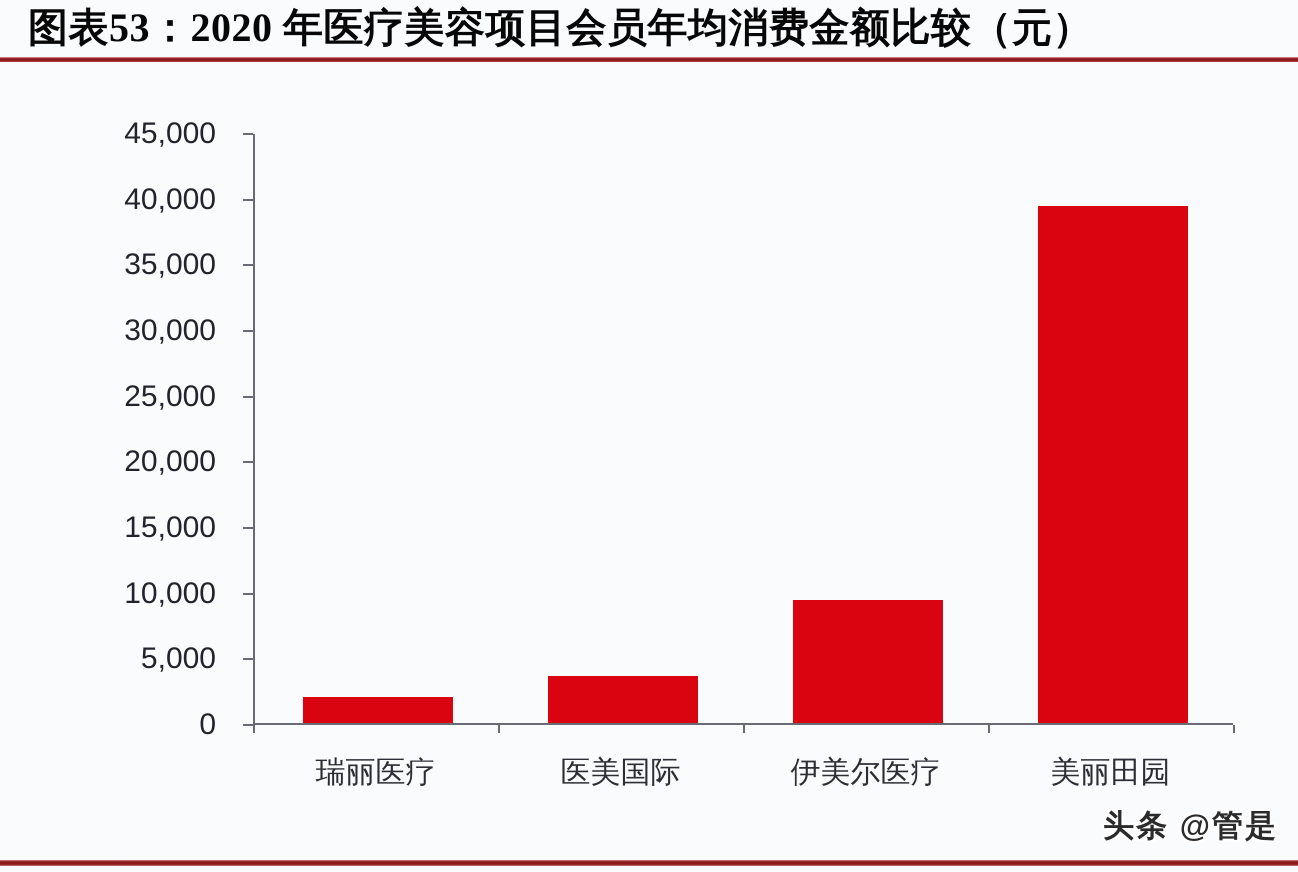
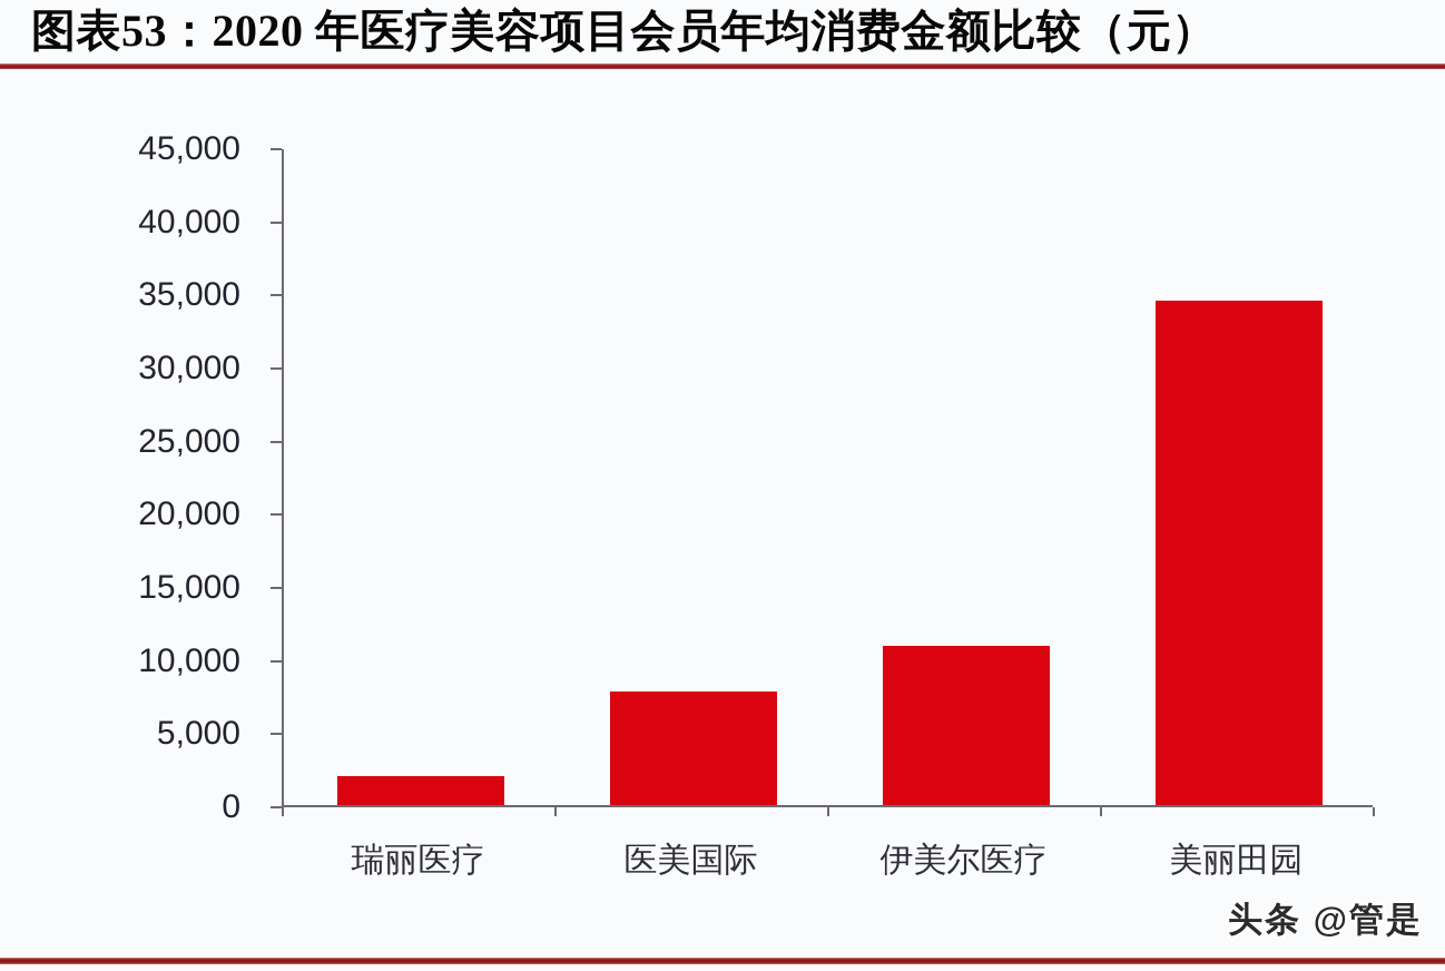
医美国际: 3600 -> 7800
伊美尔医疗: 9400 -> 10900
美丽田园: 39400 -> 34500
